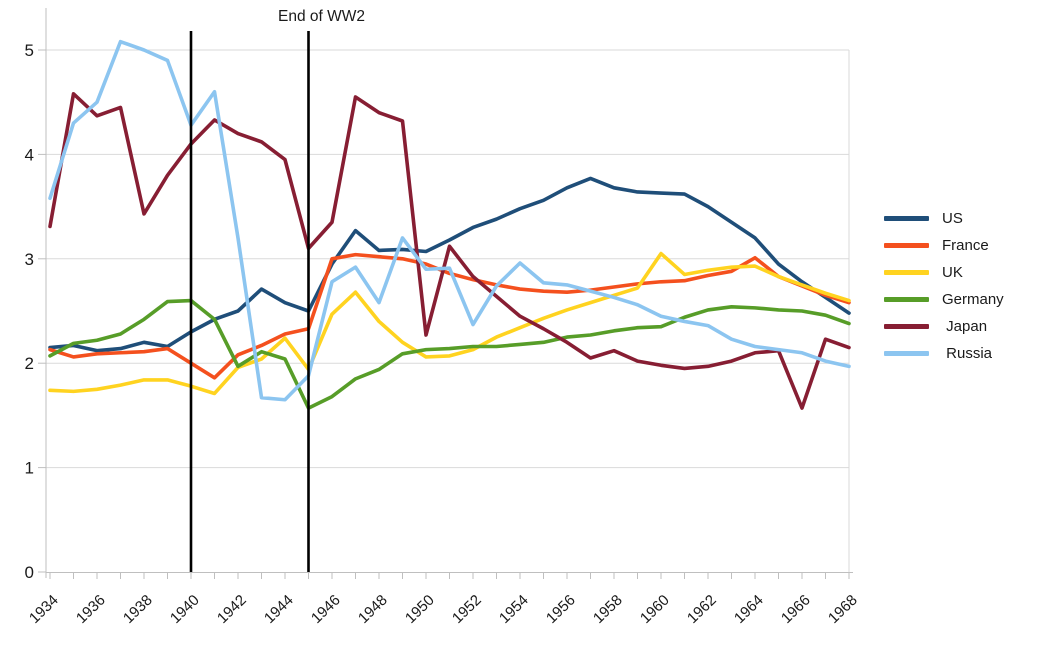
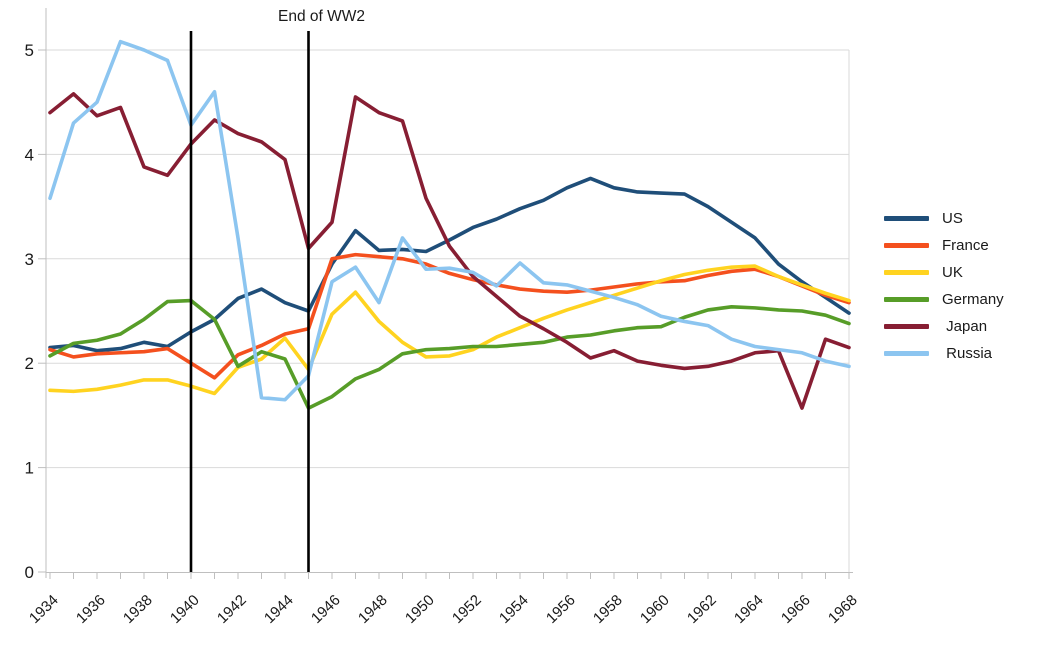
Japan/1934: 3.31 -> 4.40
Japan/1938: 3.43 -> 3.88
US/1942: 2.50 -> 2.62
Japan/1950: 2.27 -> 3.58
Russia/1952: 2.37 -> 2.87
UK/1960: 3.05 -> 2.79
France/1964: 3.01 -> 2.90
